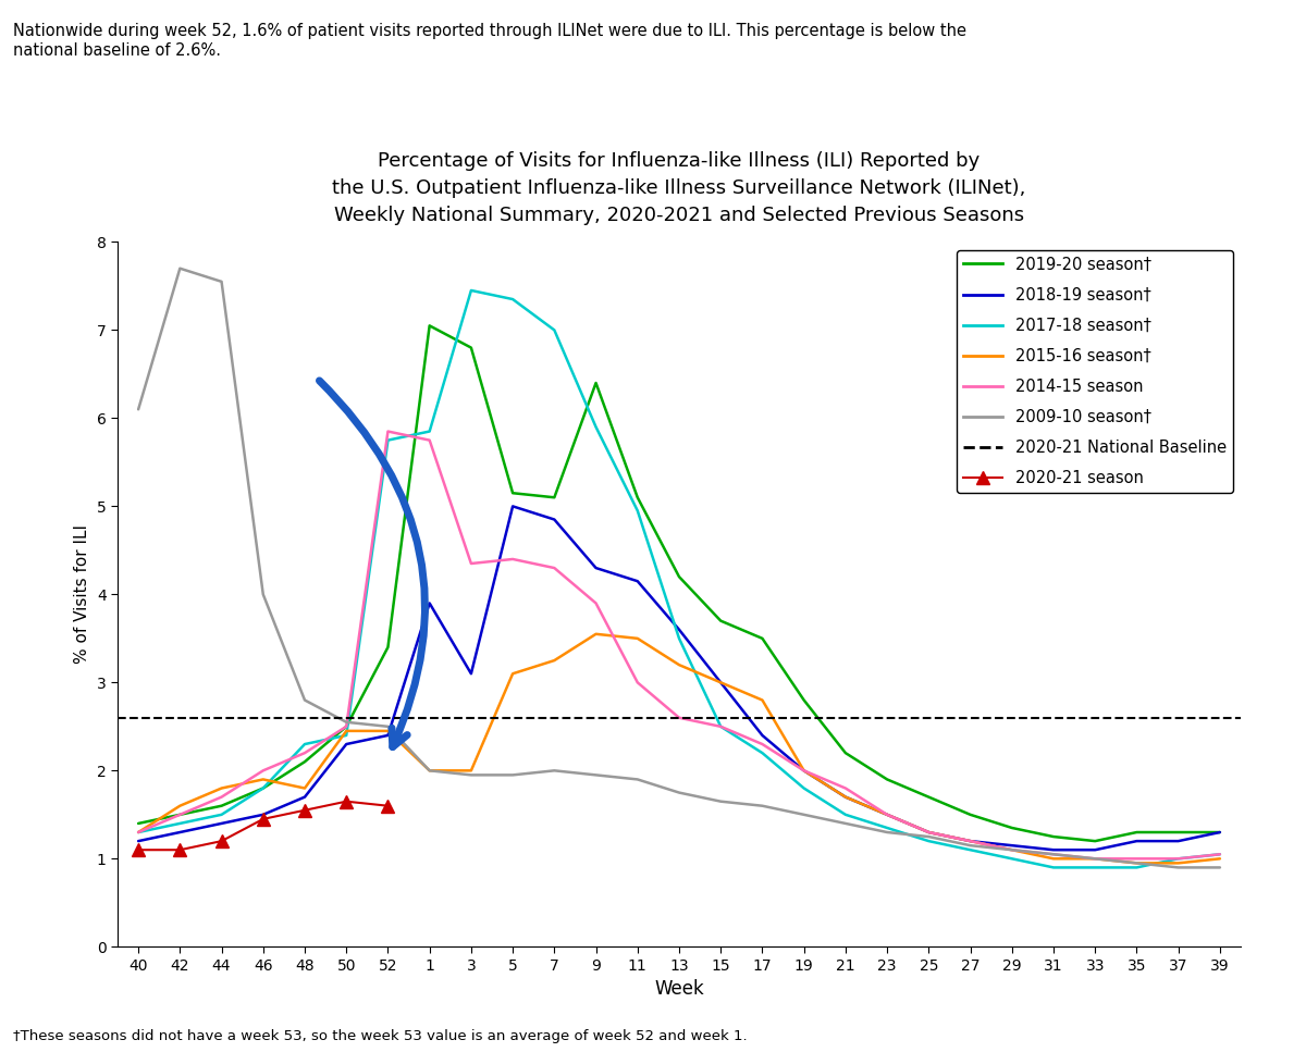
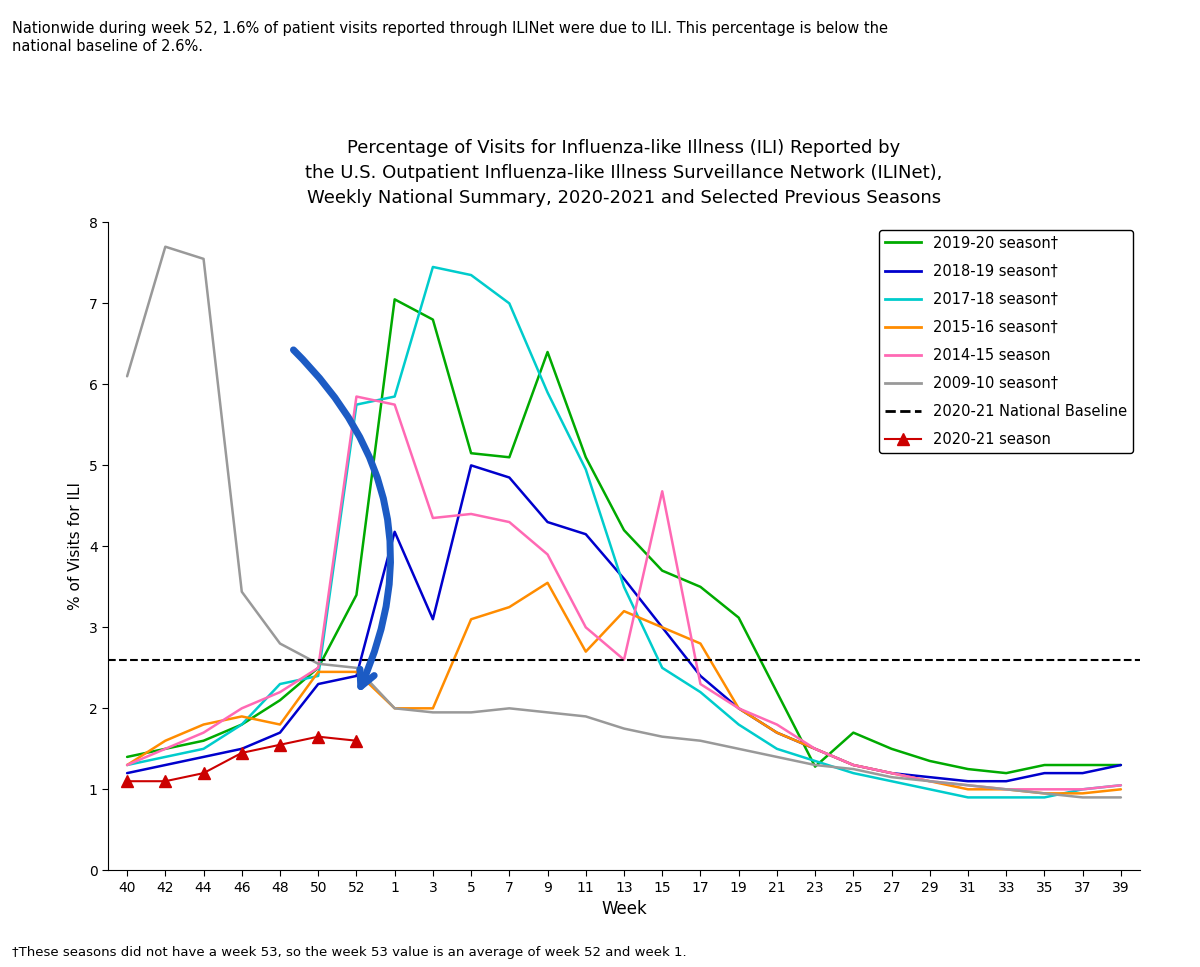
2009-10 season†/46: 4.00 -> 3.44
2018-19 season†/1: 3.90 -> 4.18
2015-16 season†/11: 3.50 -> 2.70
2014-15 season/15: 2.50 -> 4.68
2019-20 season†/19: 2.80 -> 3.12
2019-20 season†/23: 1.90 -> 1.28
